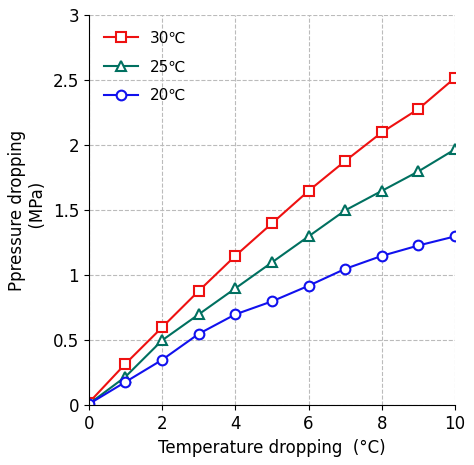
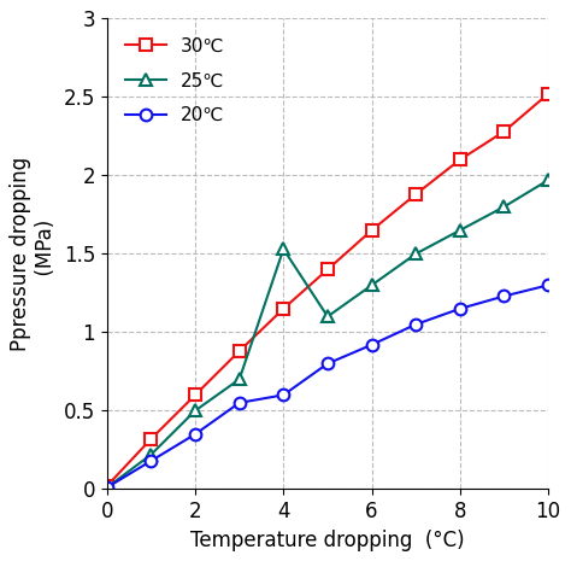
25℃/4: 0.90 -> 1.53
20℃/4: 0.70 -> 0.60
